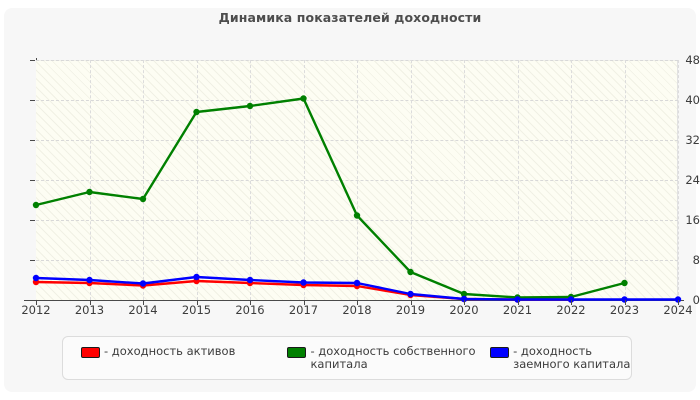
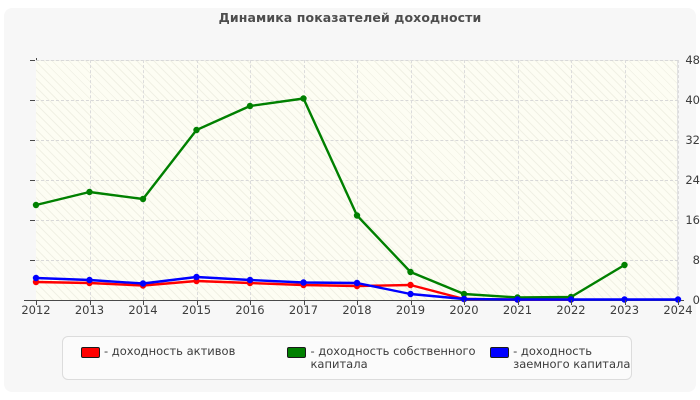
- доходность собственного капитала/2015: 38 -> 34
- доходность активов/2019: 1 -> 3
- доходность собственного капитала/2023: 3 -> 7
